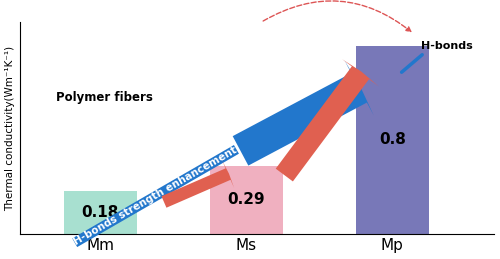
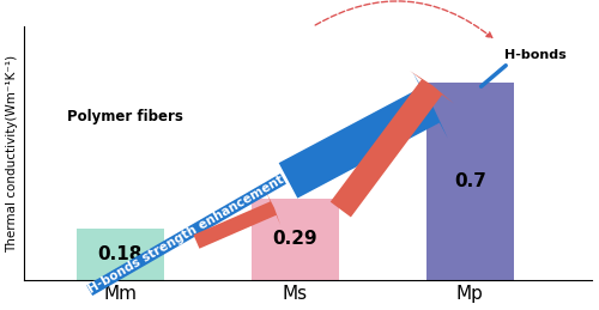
Mp: 0.8 -> 0.7
